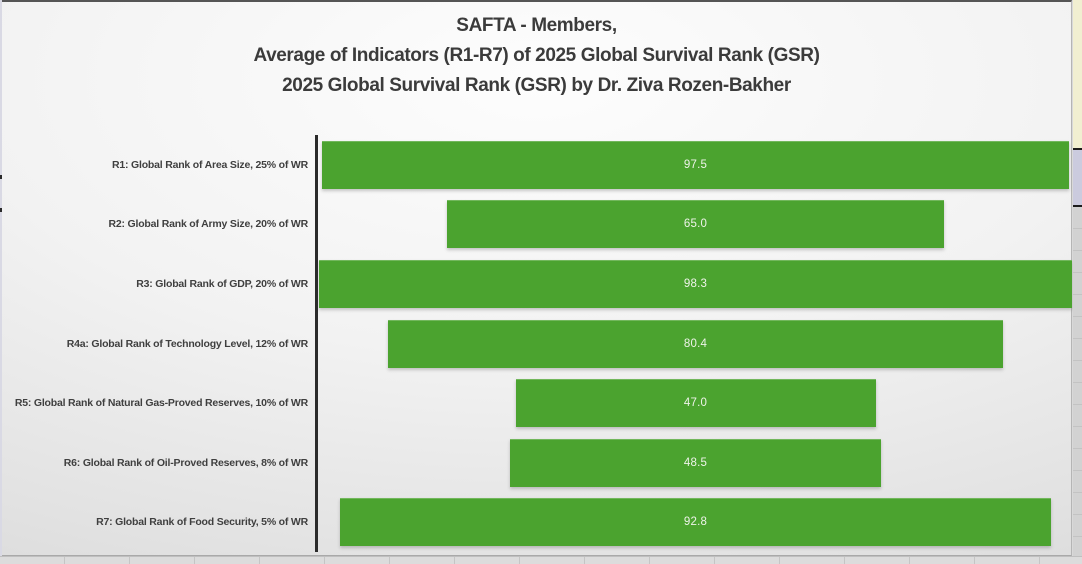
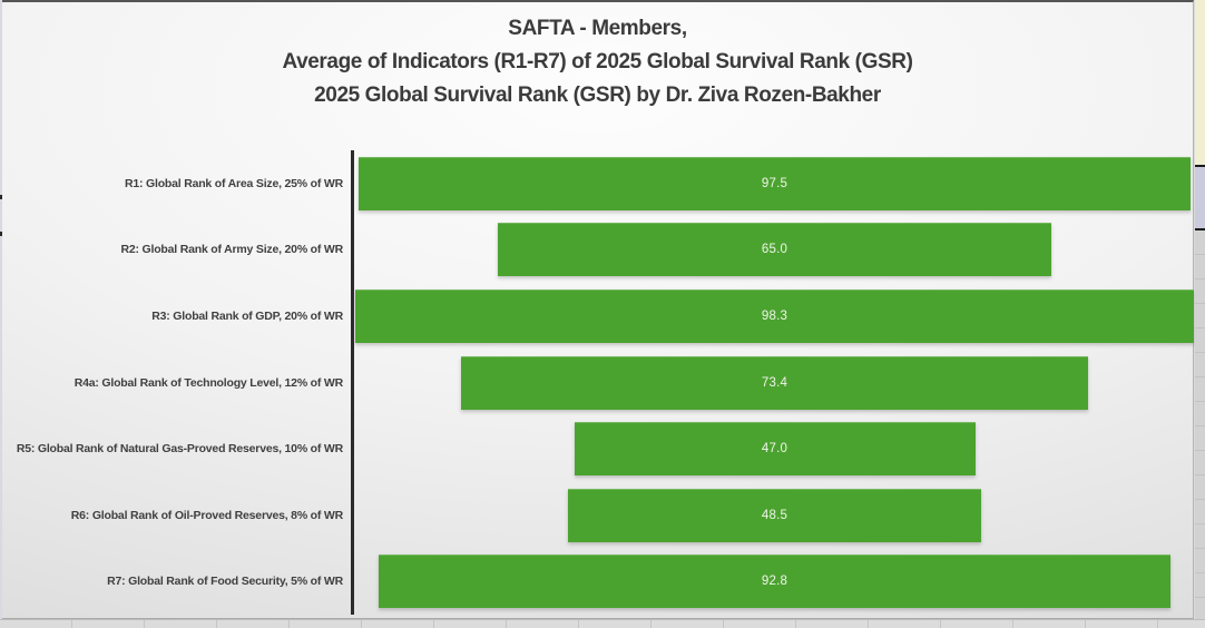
R4a: Global Rank of Technology Level, 12% of WR: 80.4 -> 73.4
